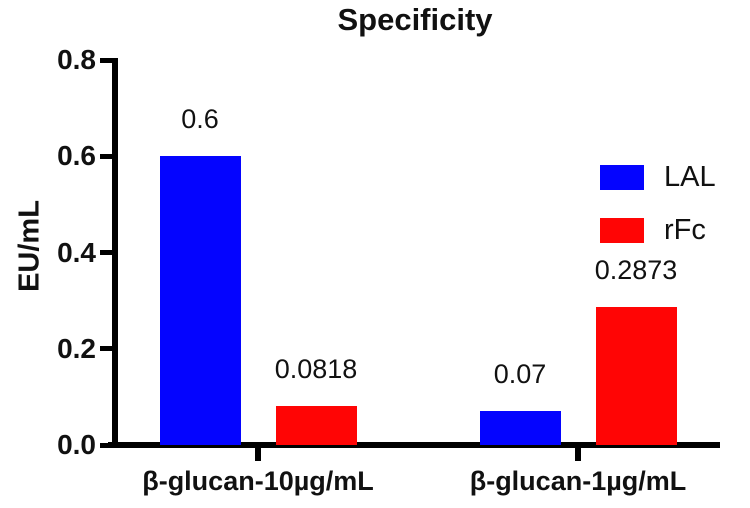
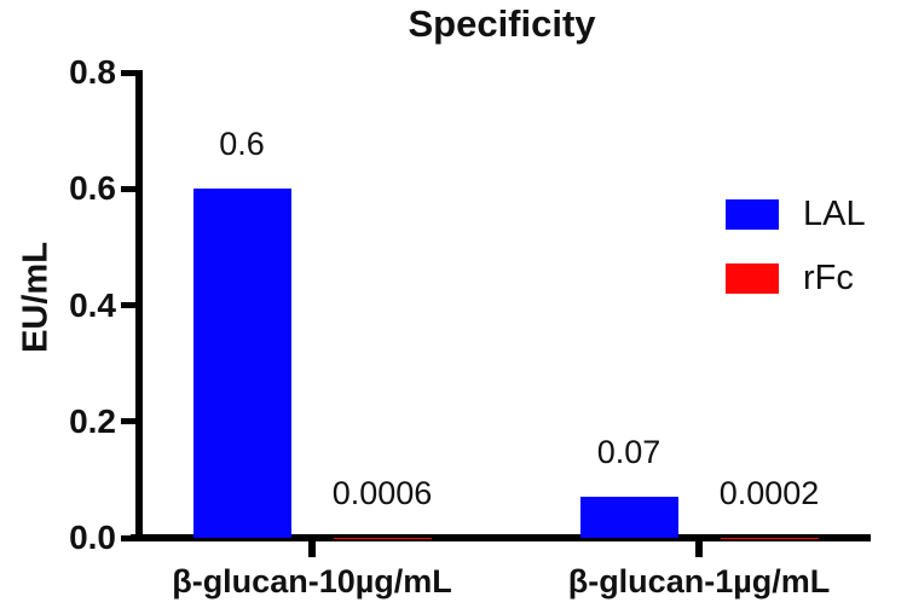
rFc/β-glucan-10µg/mL: 0.0818 -> 0.0006
rFc/β-glucan-1µg/mL: 0.2873 -> 0.0002
